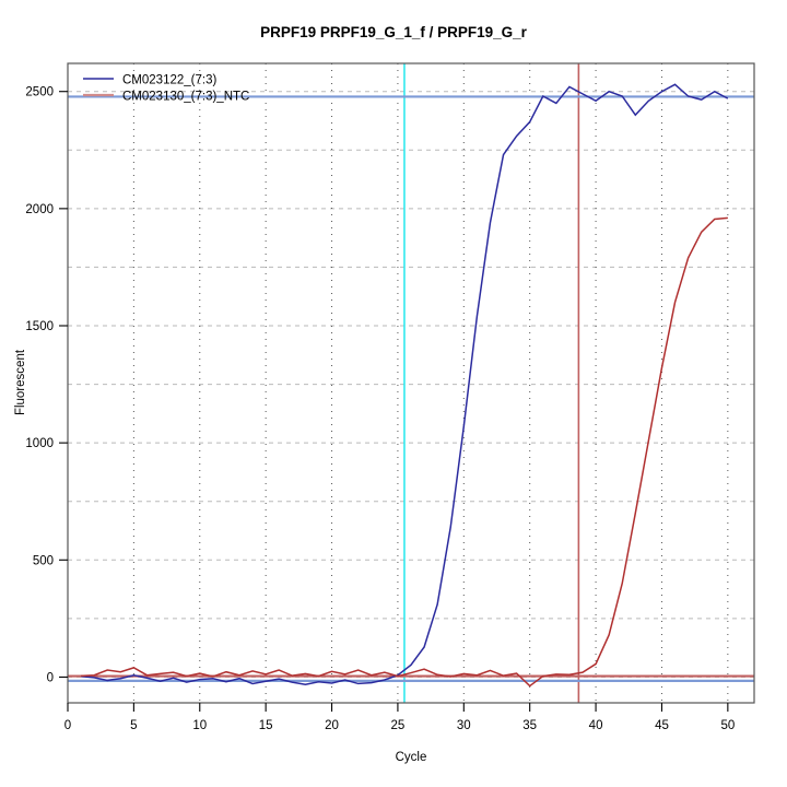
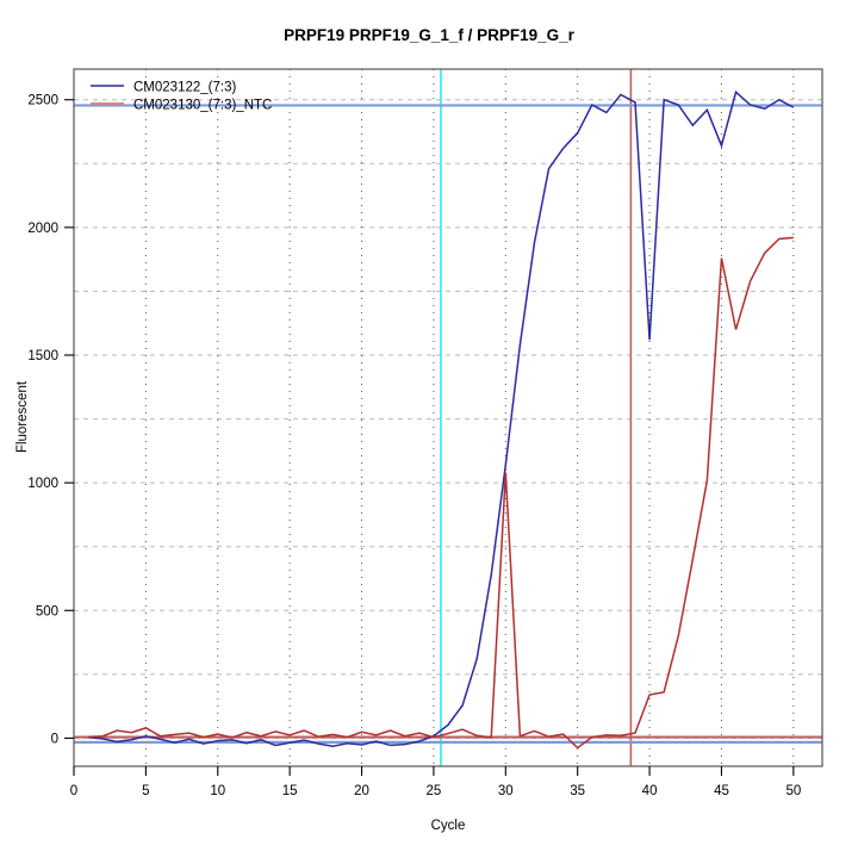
CM023130_(7:3)_NTC/30: 10 -> 1040
CM023122_(7:3)/40: 2460 -> 1560
CM023130_(7:3)_NTC/40: 60 -> 170
CM023122_(7:3)/45: 2500 -> 2320
CM023130_(7:3)_NTC/45: 1320 -> 1880
